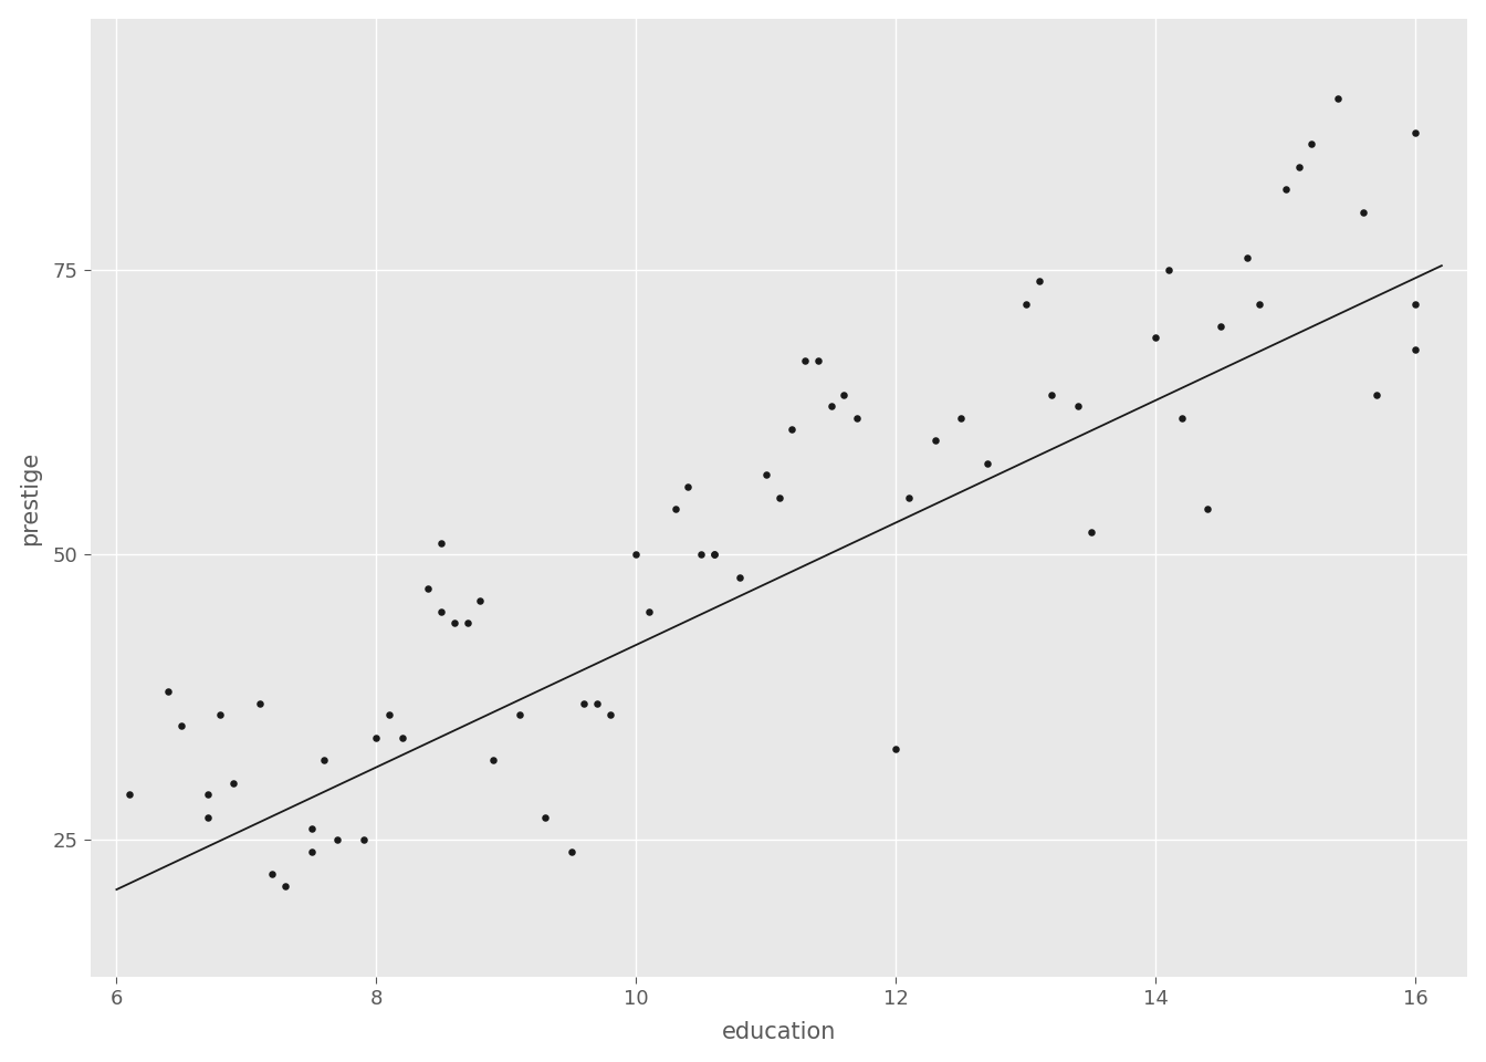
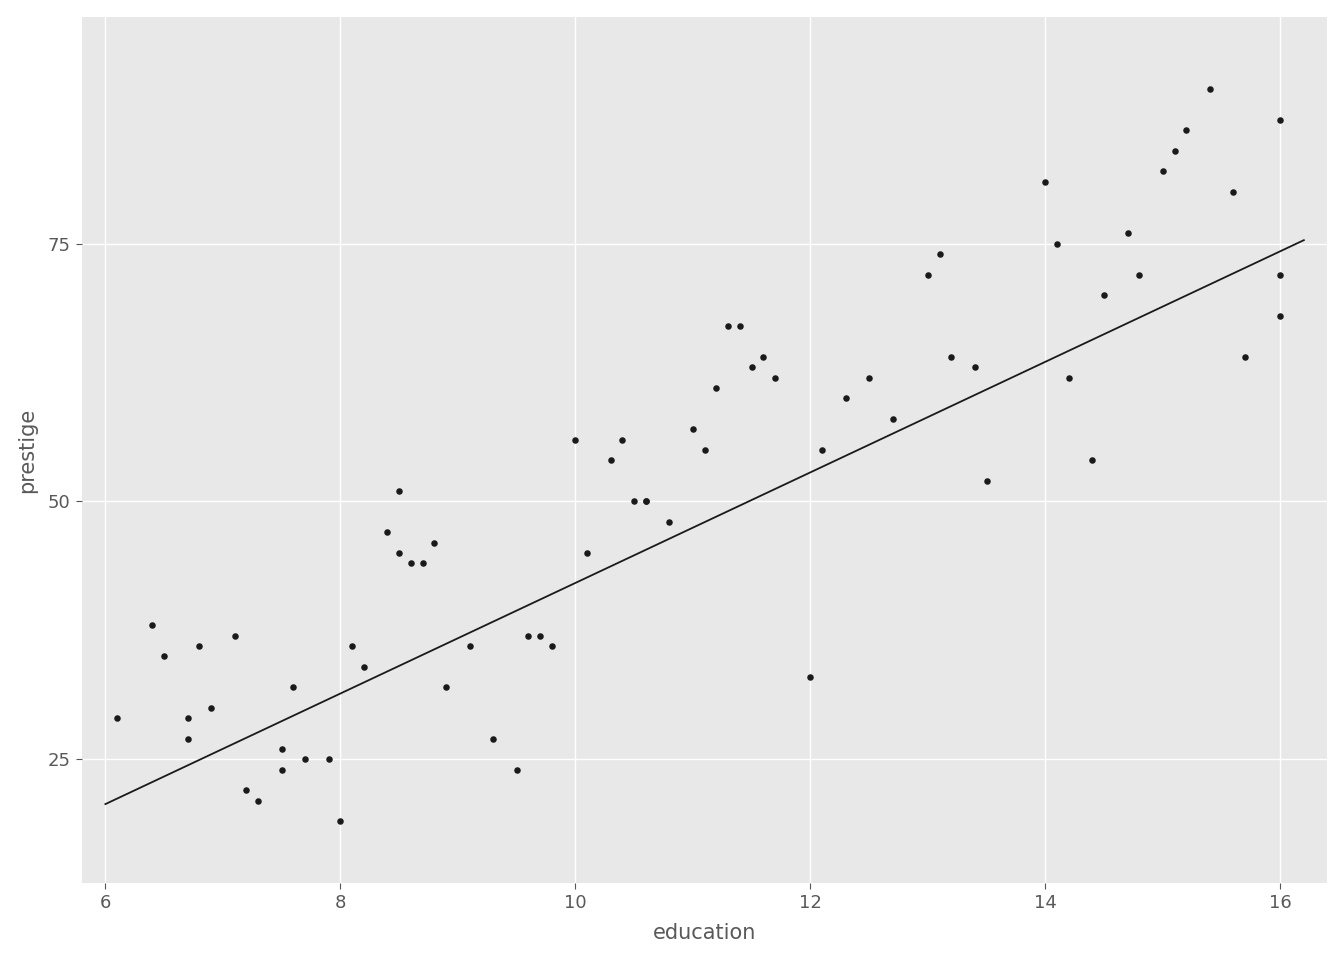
8: 34 -> 19
10: 50 -> 56
14: 69 -> 81
